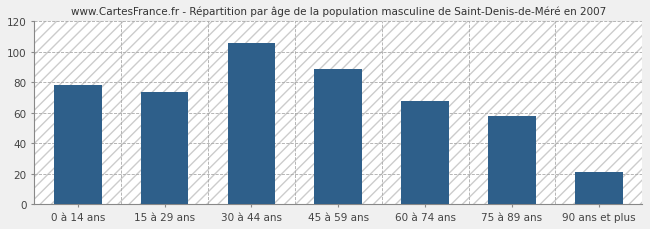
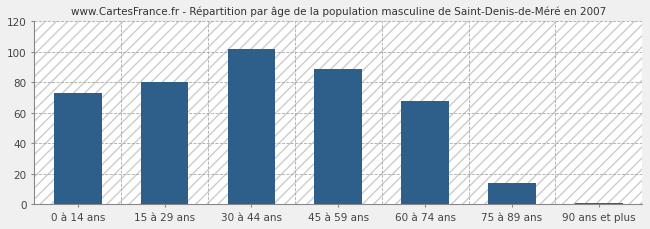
0 à 14 ans: 78 -> 73
15 à 29 ans: 74 -> 80
30 à 44 ans: 106 -> 102
75 à 89 ans: 58 -> 14
90 ans et plus: 21 -> 1
